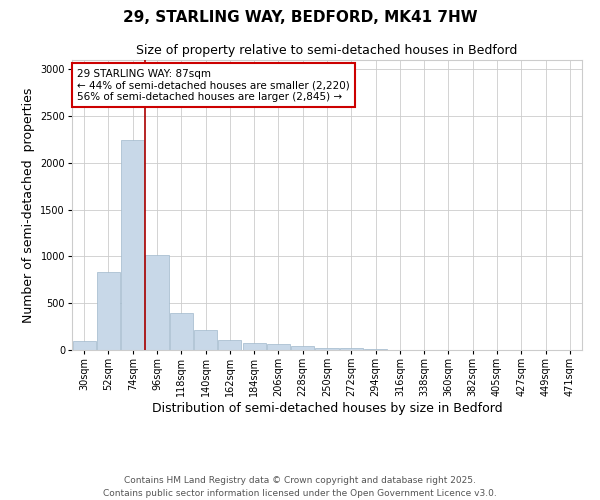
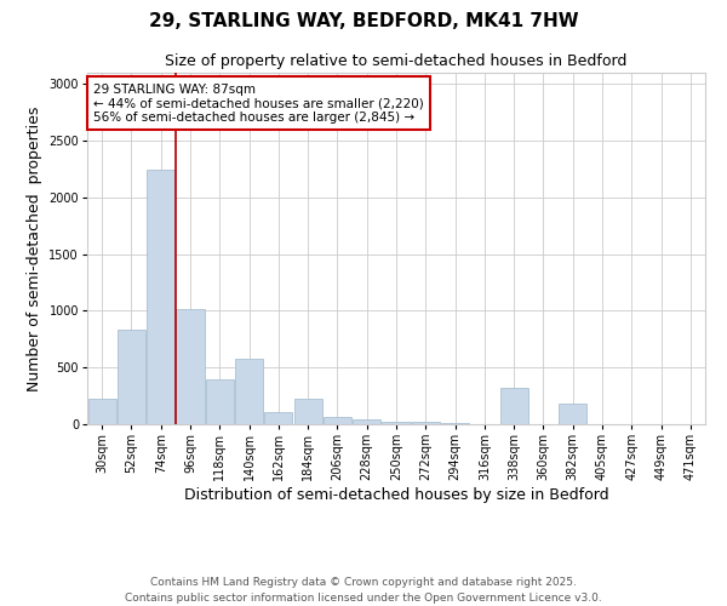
30sqm: 100 -> 220
140sqm: 220 -> 580
184sqm: 80 -> 220
338sqm: 0 -> 320
382sqm: 0 -> 180
